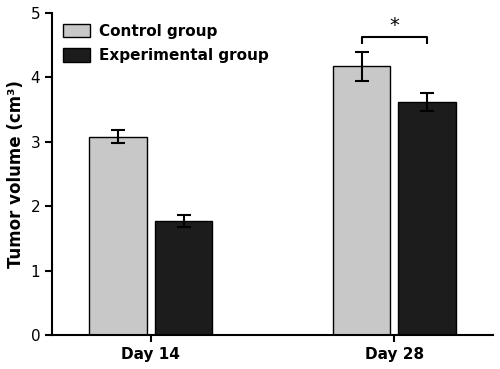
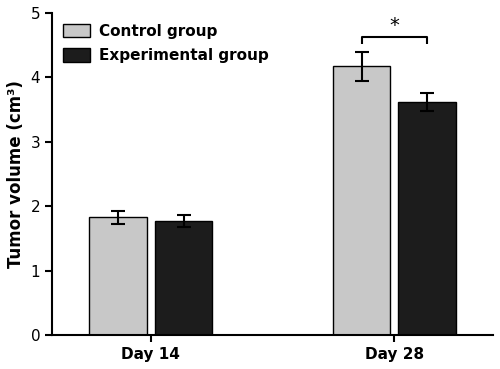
Control group/Day 14: 3.08 -> 1.83
